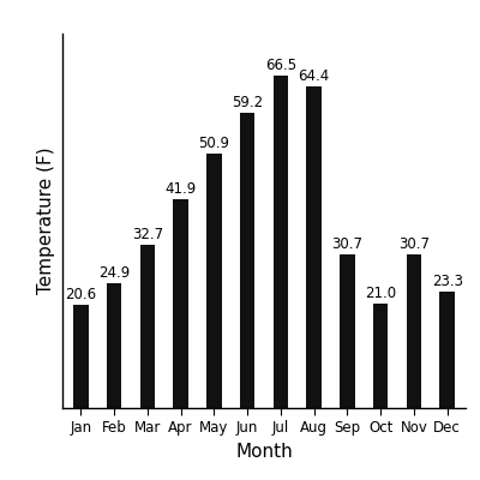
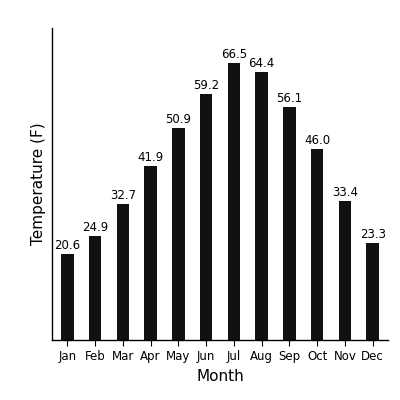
Sep: 30.7 -> 56.1
Oct: 21.0 -> 46.0
Nov: 30.7 -> 33.4
